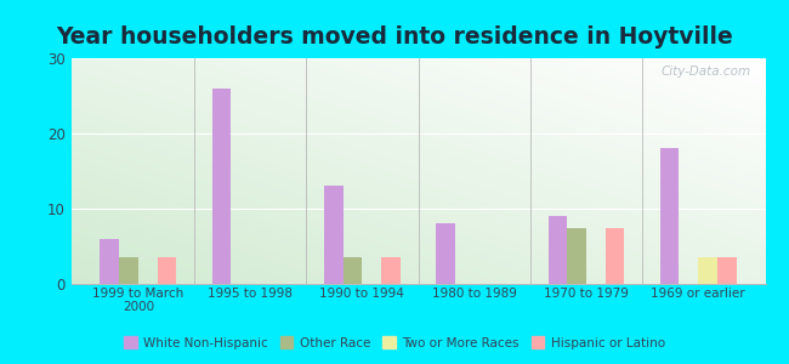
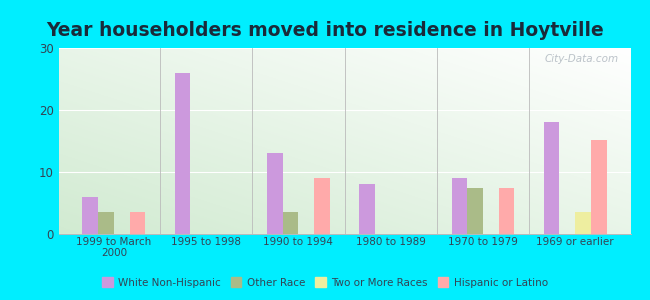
Hispanic or Latino/1990 to 1994: 3.5 -> 9.0
Hispanic or Latino/1969 or earlier: 3.5 -> 15.2
